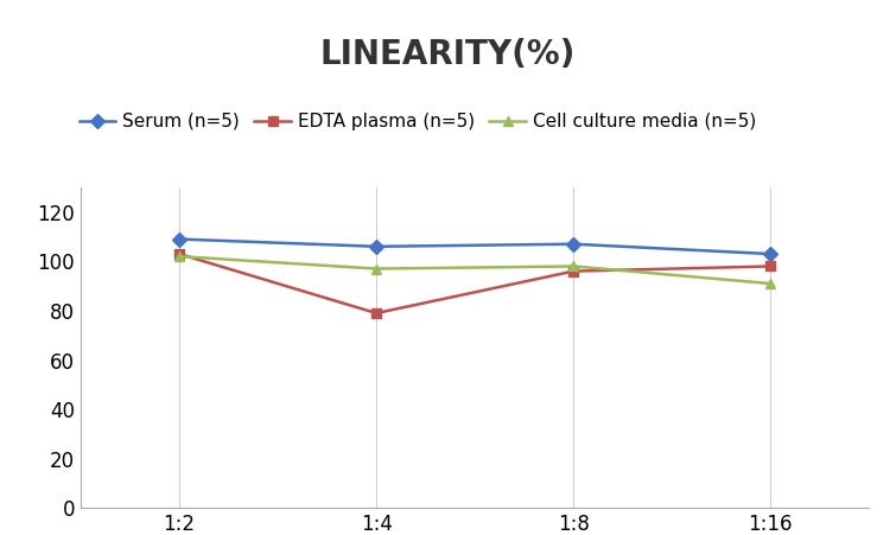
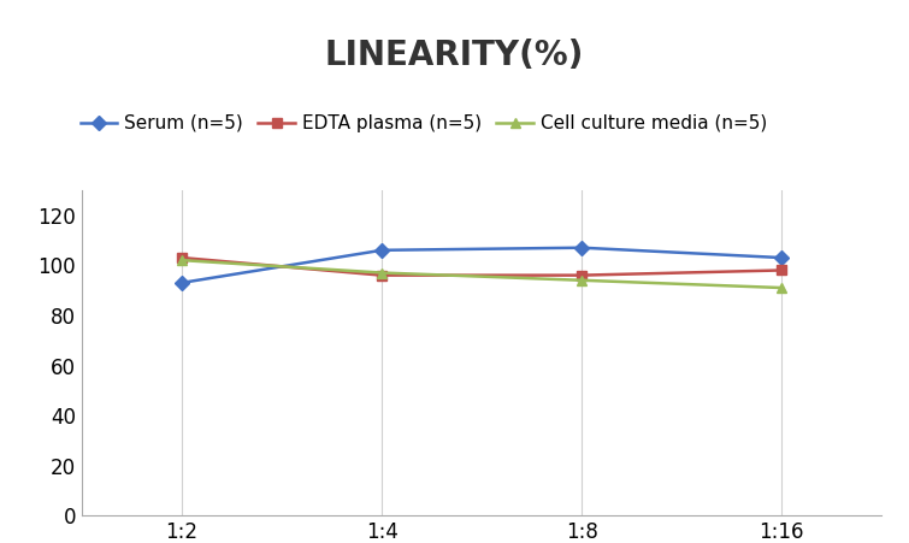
Serum (n=5)/1:2: 109 -> 93
EDTA plasma (n=5)/1:4: 79 -> 96
Cell culture media (n=5)/1:8: 98 -> 94
